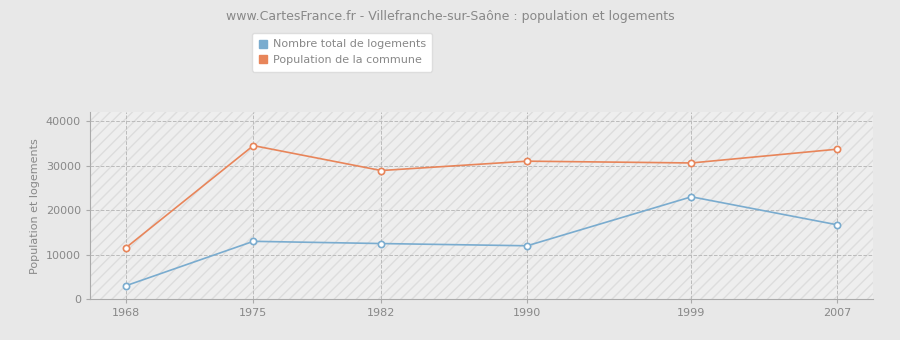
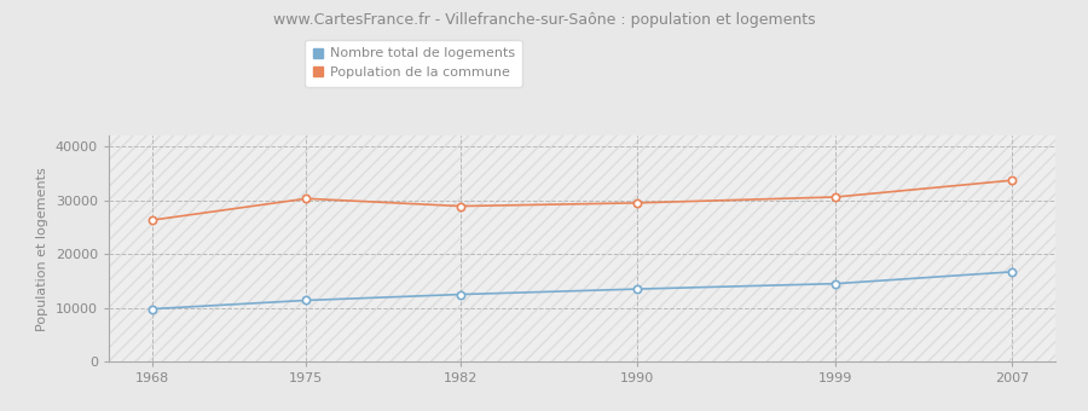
Nombre total de logements/1968: 3000 -> 9800
Population de la commune/1968: 11500 -> 26300
Nombre total de logements/1975: 13000 -> 11400
Population de la commune/1975: 34500 -> 30300
Nombre total de logements/1990: 12000 -> 13500
Population de la commune/1990: 31000 -> 29500
Nombre total de logements/1999: 23000 -> 14500
